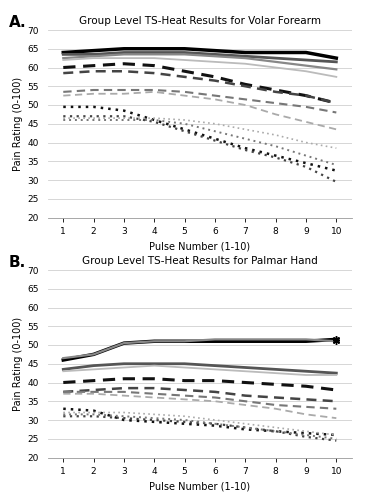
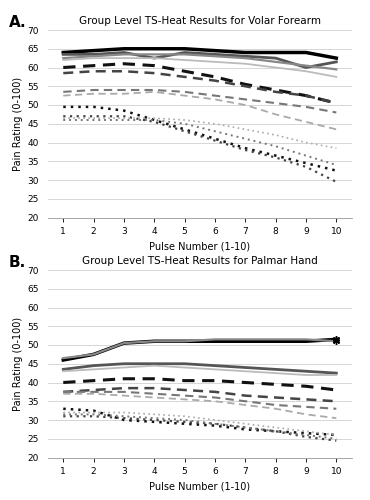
Group Level TS-Heat Results for Volar Forearm/20/4: 64.0 -> 62.5
Group Level TS-Heat Results for Volar Forearm/20/9: 62.0 -> 60.0
